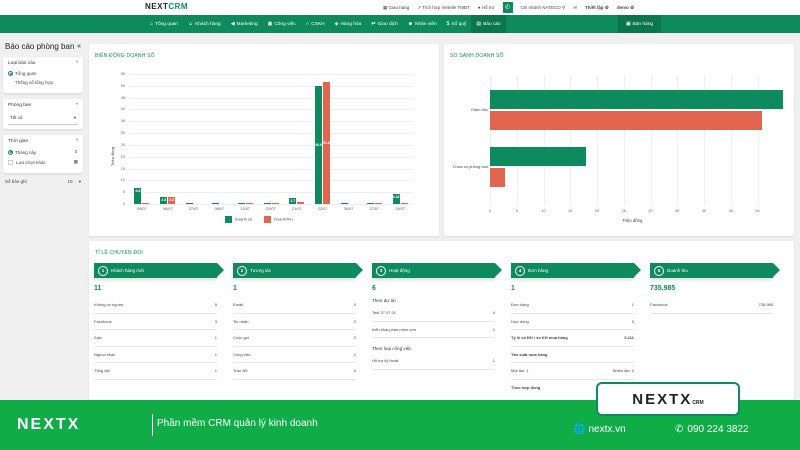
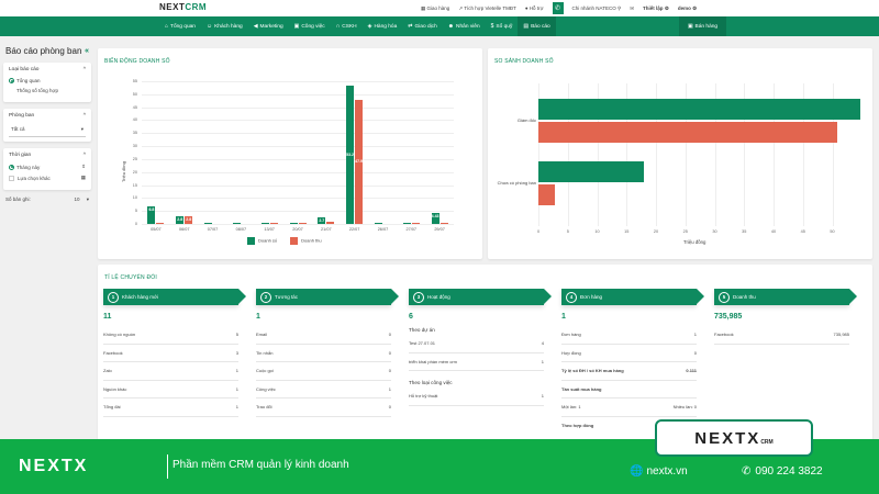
BIẾN ĐỘNG DOANH SỐ/Doanh số/22/07: 49.98 -> 53.25
BIẾN ĐỘNG DOANH SỐ/Doanh thu/22/07: 51.66 -> 47.96
